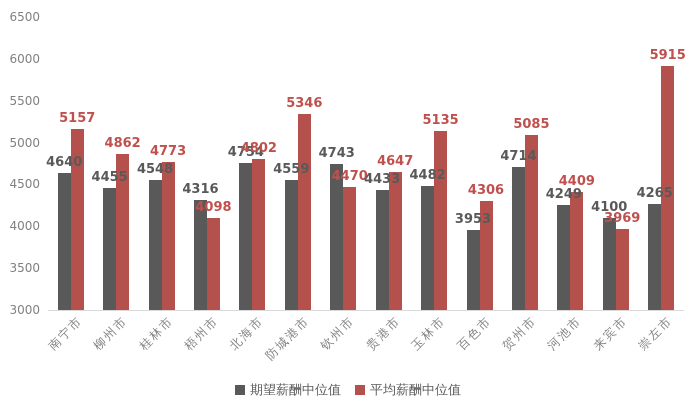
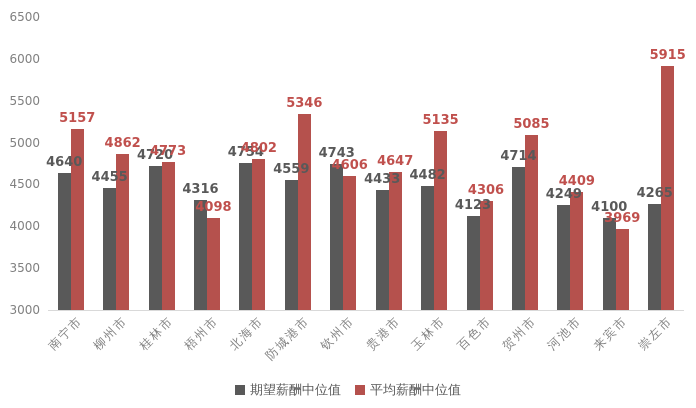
期望薪酬中位值/桂林市: 4548 -> 4720
平均薪酬中位值/钦州市: 4470 -> 4606
期望薪酬中位值/百色市: 3953 -> 4123
